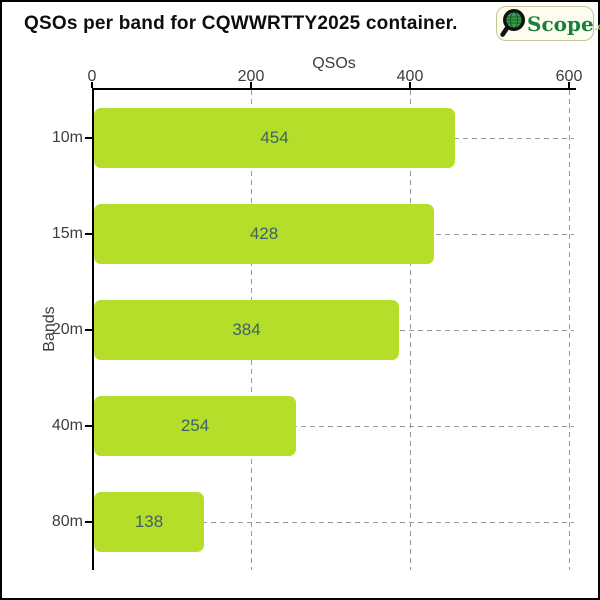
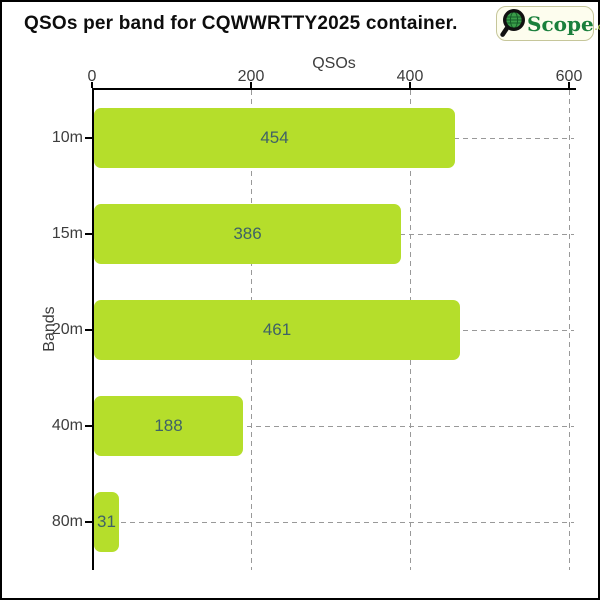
15m: 428 -> 386
20m: 384 -> 461
40m: 254 -> 188
80m: 138 -> 31
